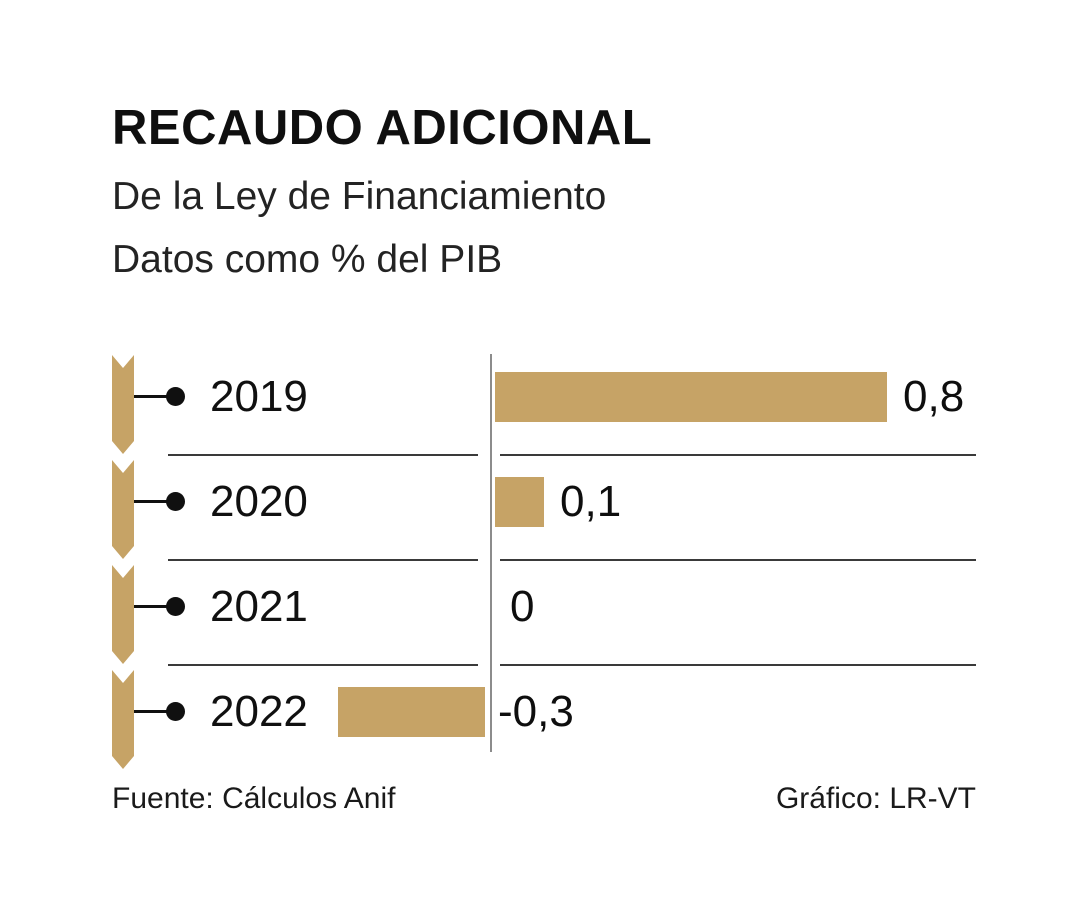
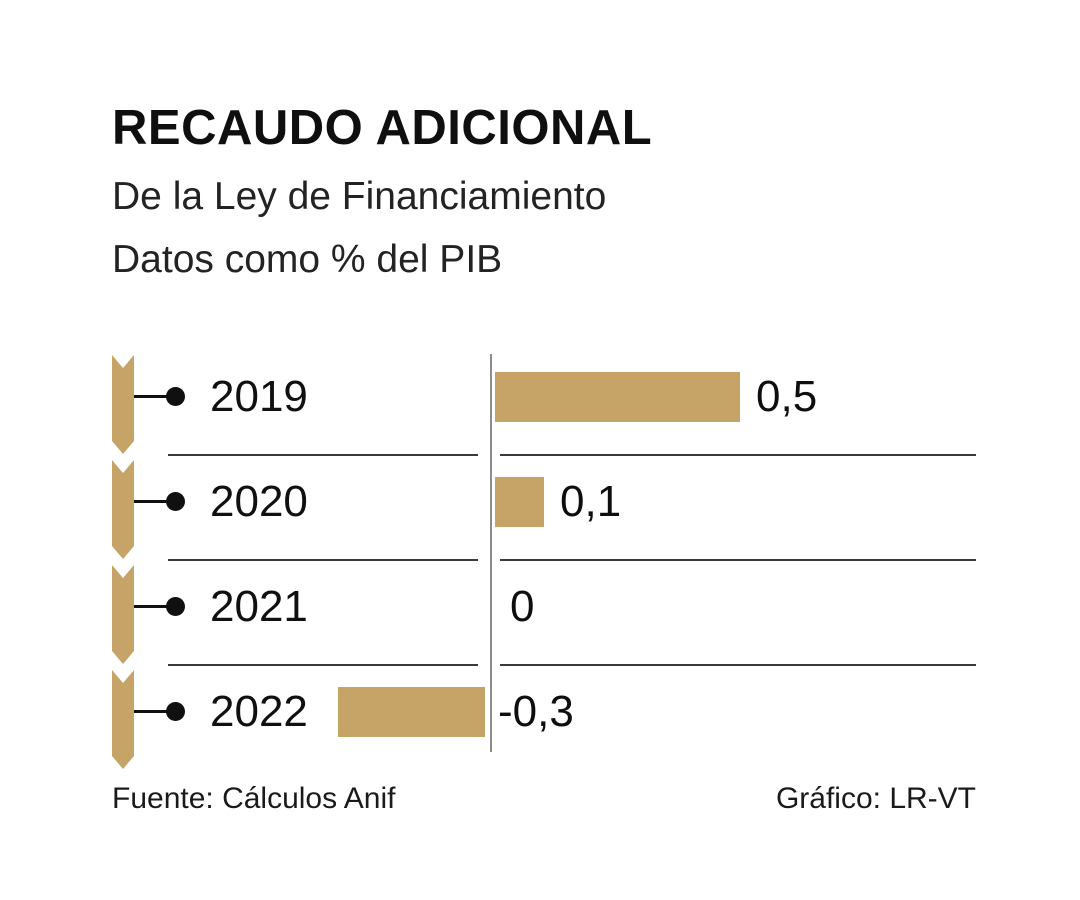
2019: 0,8 -> 0,5
